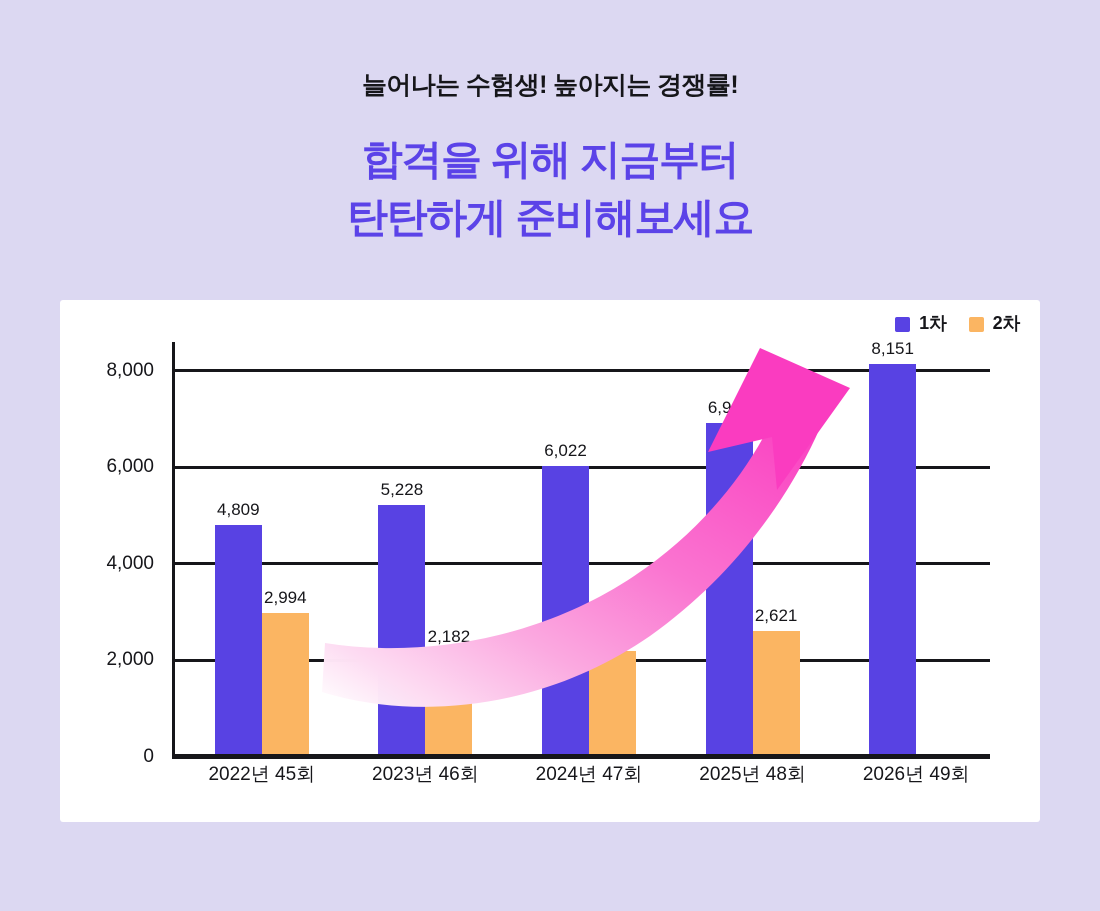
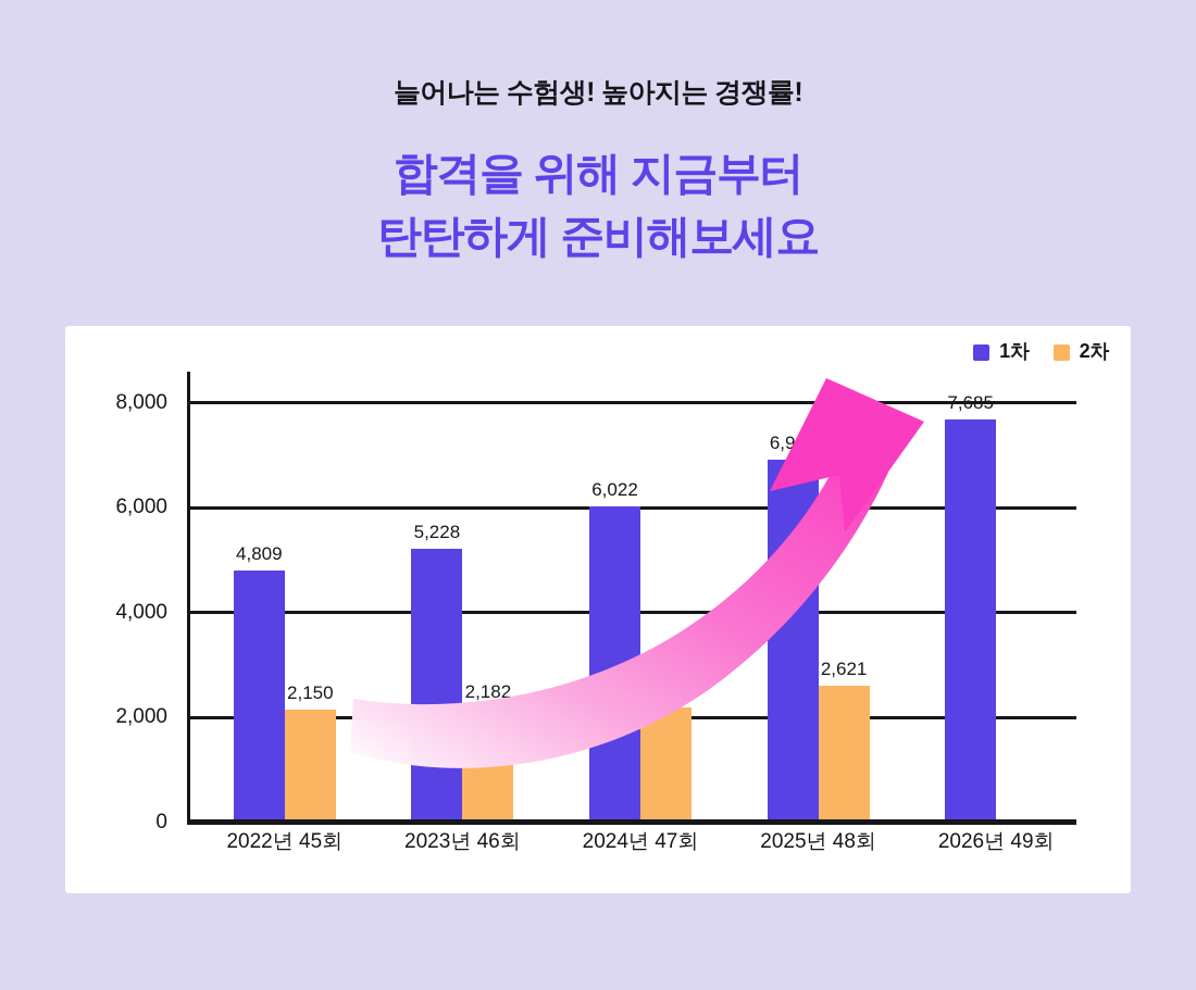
2차/2022년 45회: 2,994 -> 2,150
1차/2026년 49회: 8,151 -> 7,685
